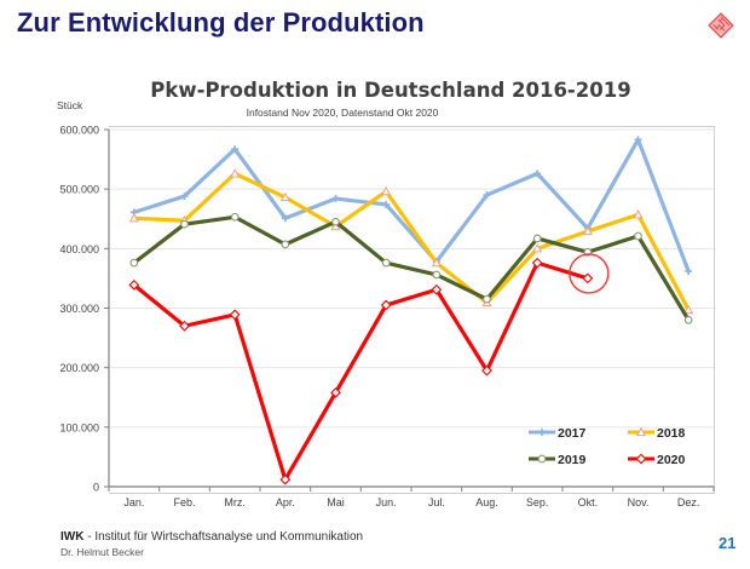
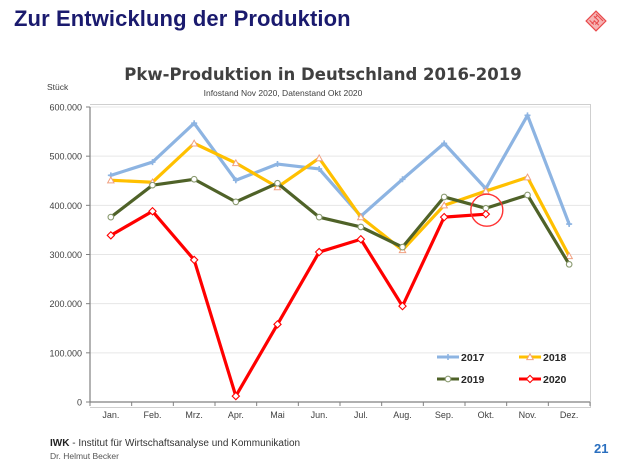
2020/Feb.: 270000 -> 390000
2017/Aug.: 490000 -> 450000
2020/Okt.: 350000 -> 380000
